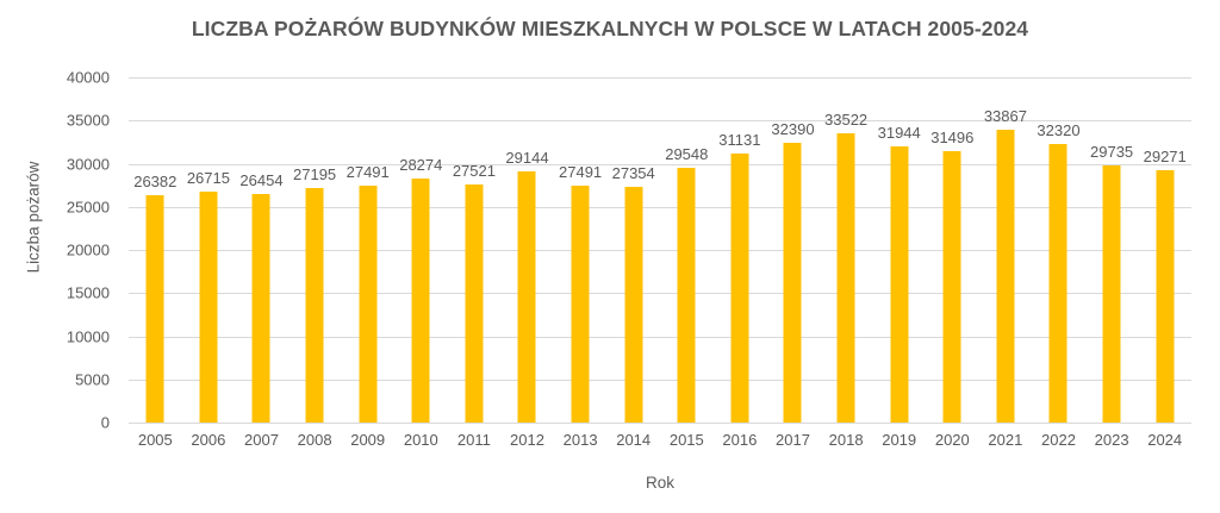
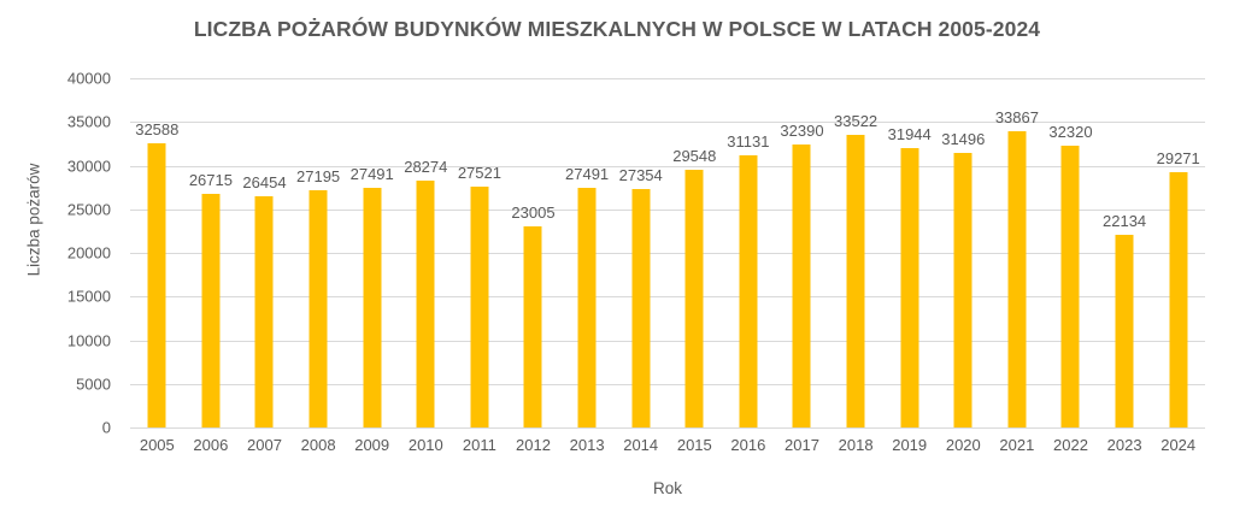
2005: 26382 -> 32588
2012: 29144 -> 23005
2023: 29735 -> 22134
